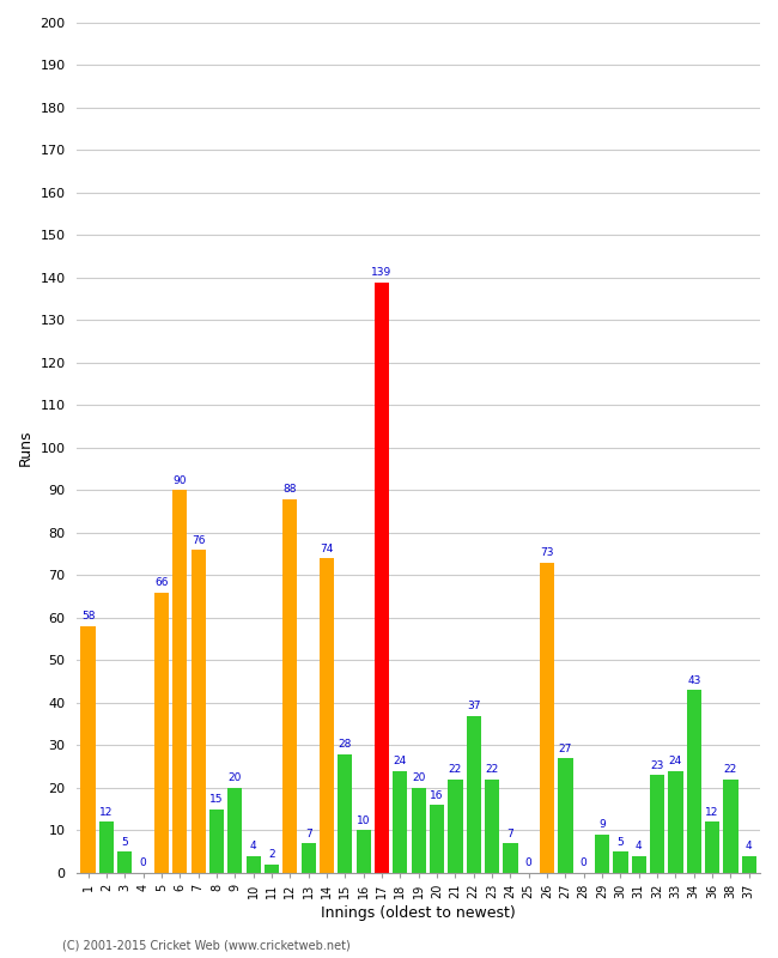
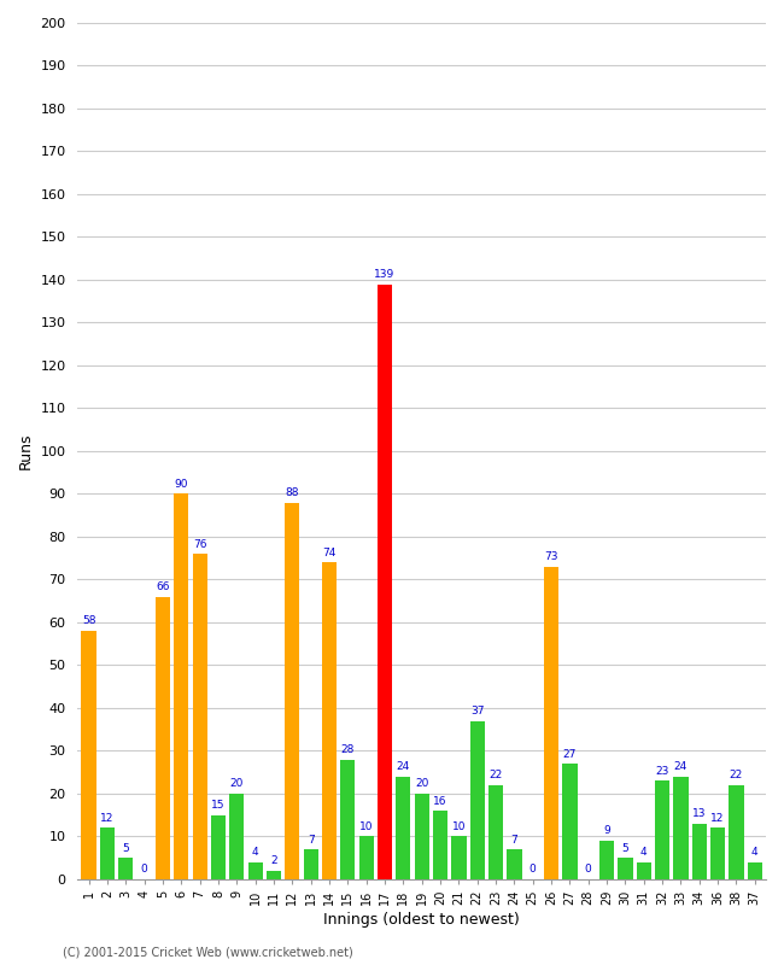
21: 22 -> 10
34: 43 -> 13
